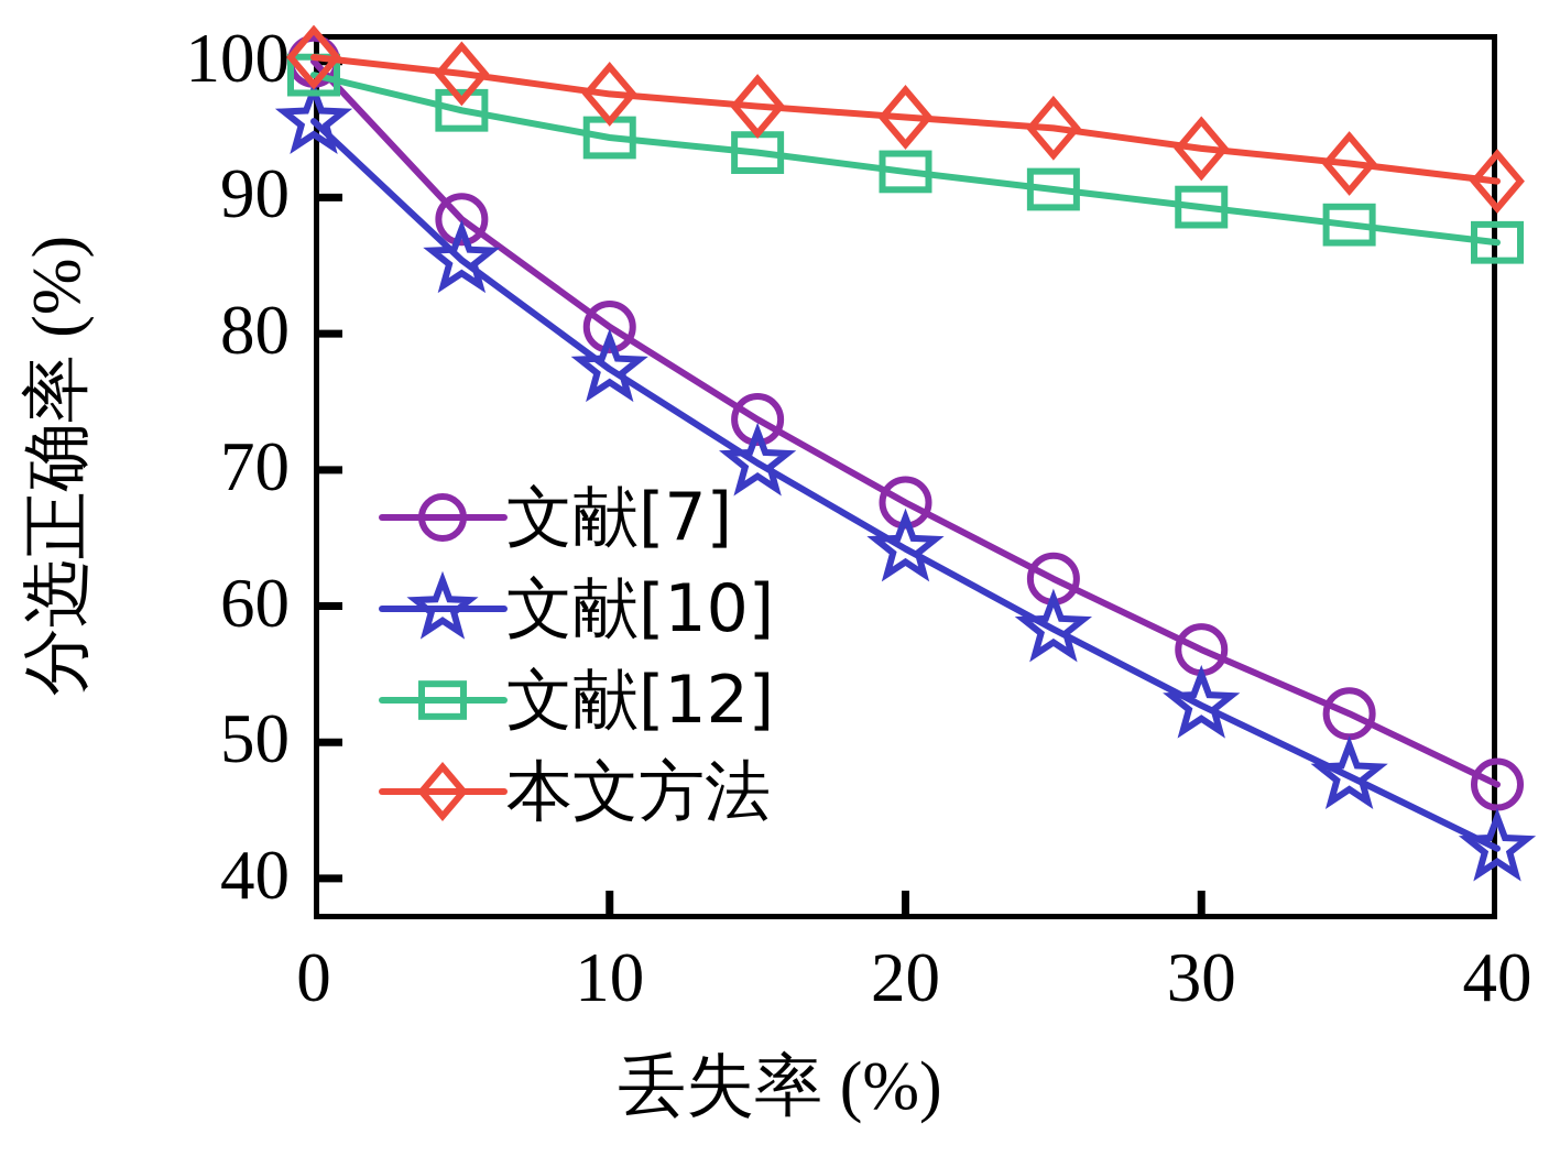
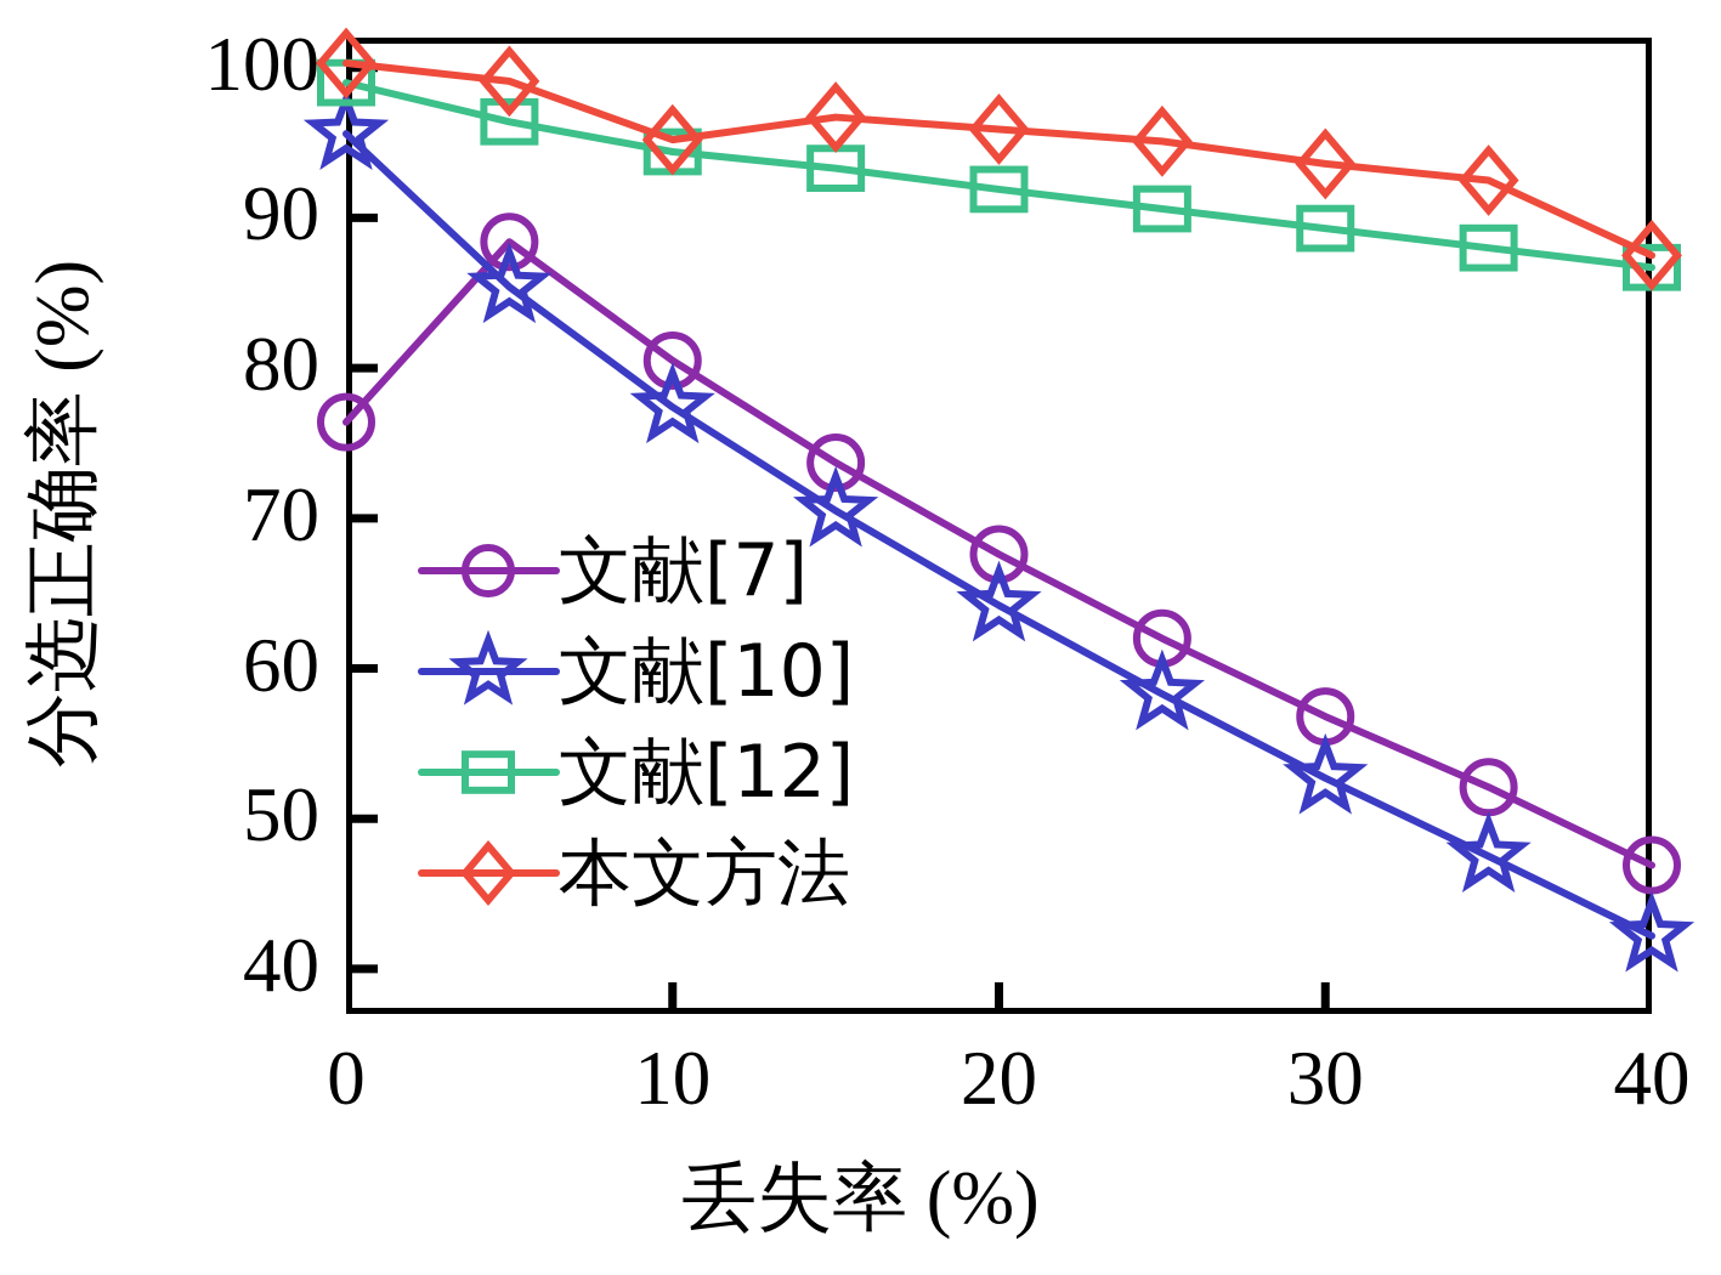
文献[7]/0: 100.0 -> 76.4
本文方法/10: 97.6 -> 95.2
本文方法/40: 91.2 -> 87.5
